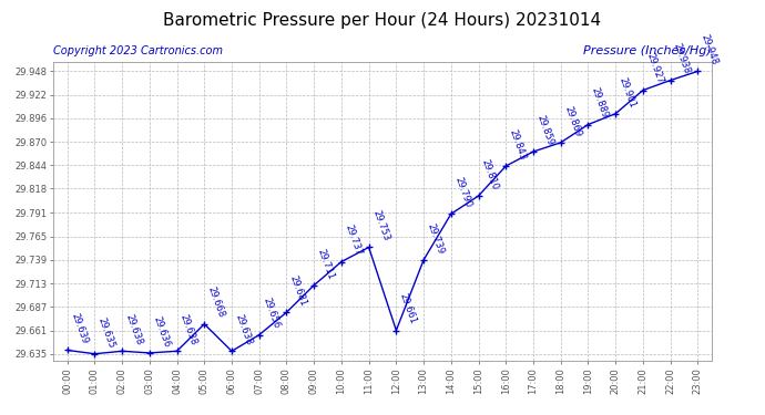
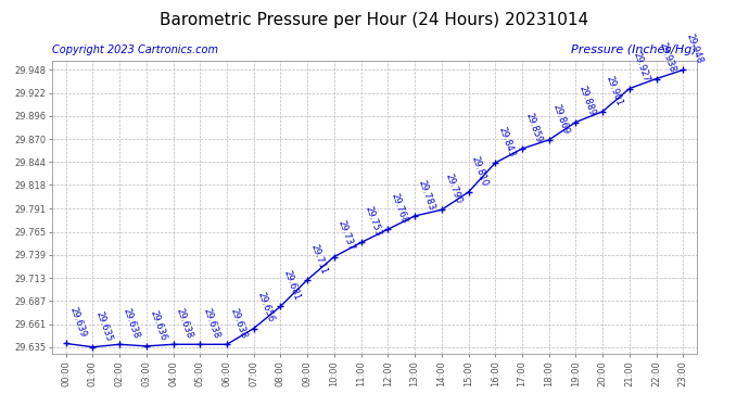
05:00: 29.668 -> 29.638
12:00: 29.661 -> 29.768
13:00: 29.739 -> 29.783
